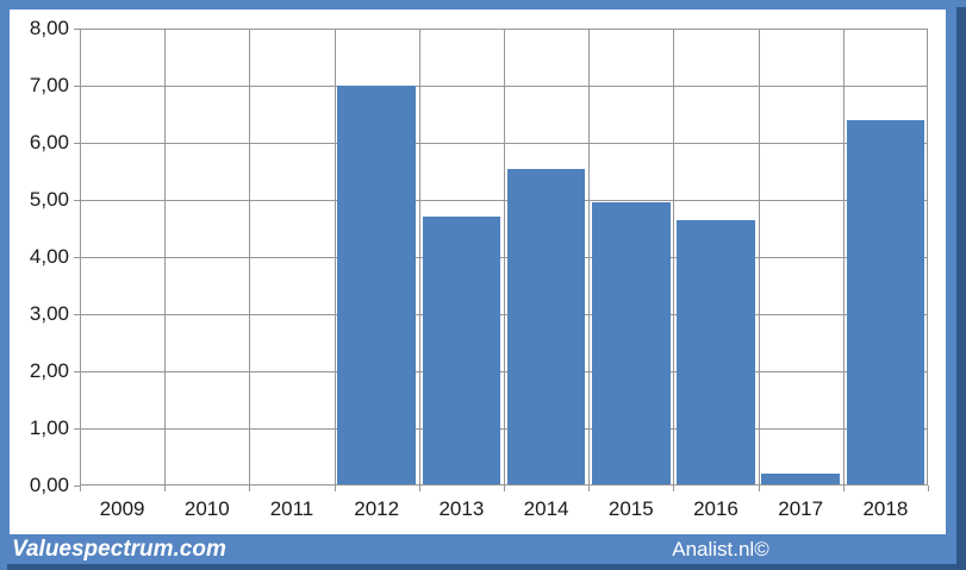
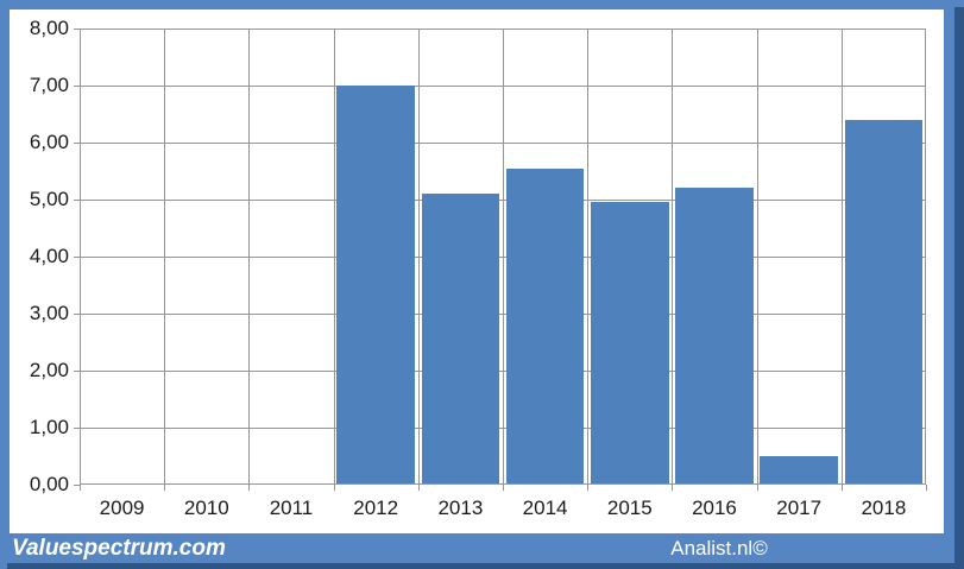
2013: 4,7 -> 5,1
2016: 4,7 -> 5,2
2017: 0,2 -> 0,5
